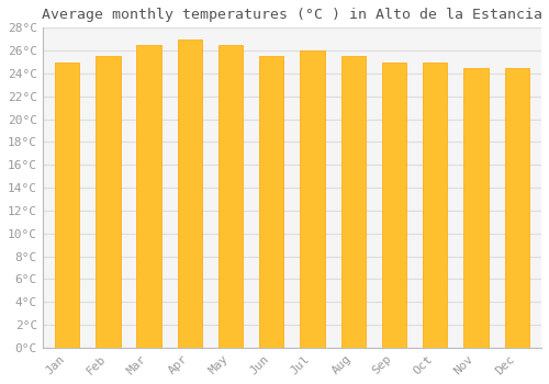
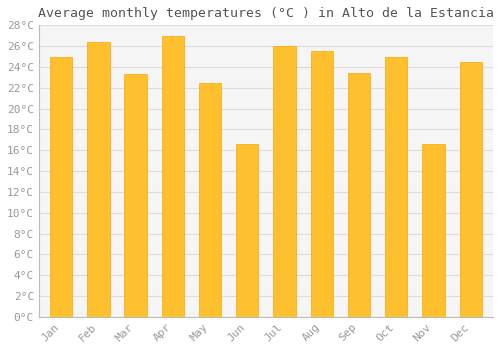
Feb: 25.5°C -> 26.4°C
Mar: 26.5°C -> 23.3°C
May: 26.5°C -> 22.5°C
Jun: 25.5°C -> 16.6°C
Sep: 25.0°C -> 23.4°C
Nov: 24.5°C -> 16.6°C
